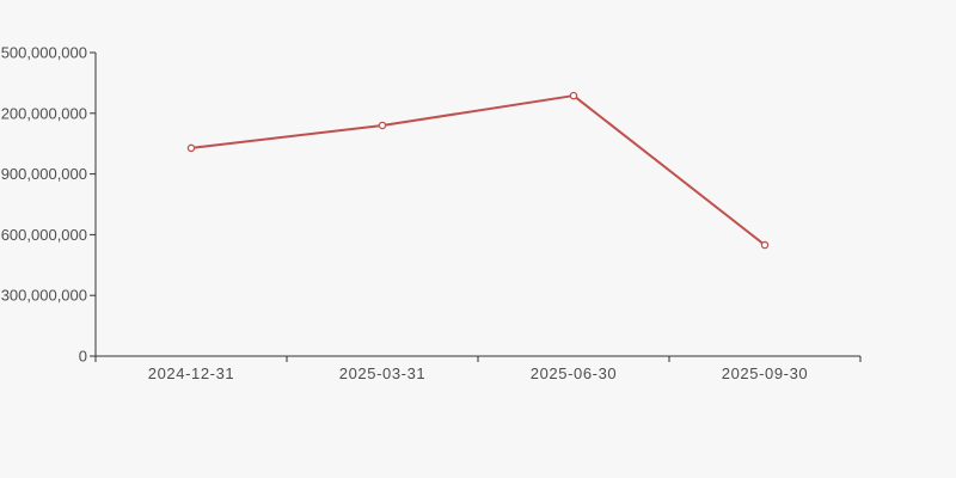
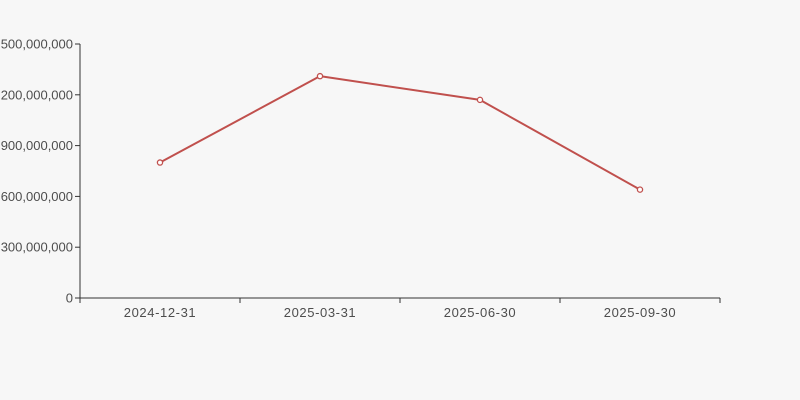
2024-12-31: 1030000000 -> 800000000
2025-03-31: 1140000000 -> 1310000000
2025-06-30: 1290000000 -> 1170000000
2025-09-30: 550000000 -> 640000000
